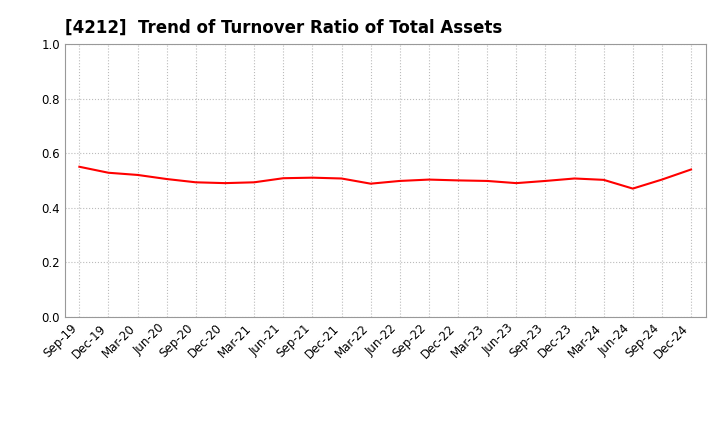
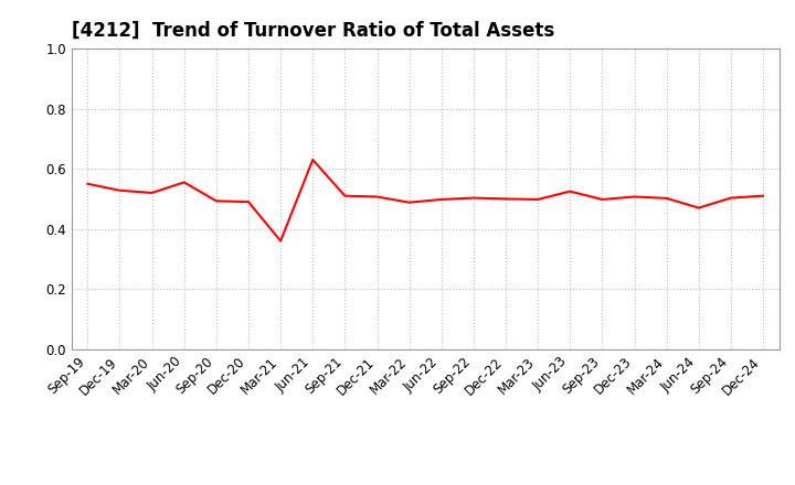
Jun-20: 0.505 -> 0.555
Mar-21: 0.493 -> 0.360
Jun-21: 0.508 -> 0.630
Jun-23: 0.490 -> 0.525
Dec-24: 0.540 -> 0.510
